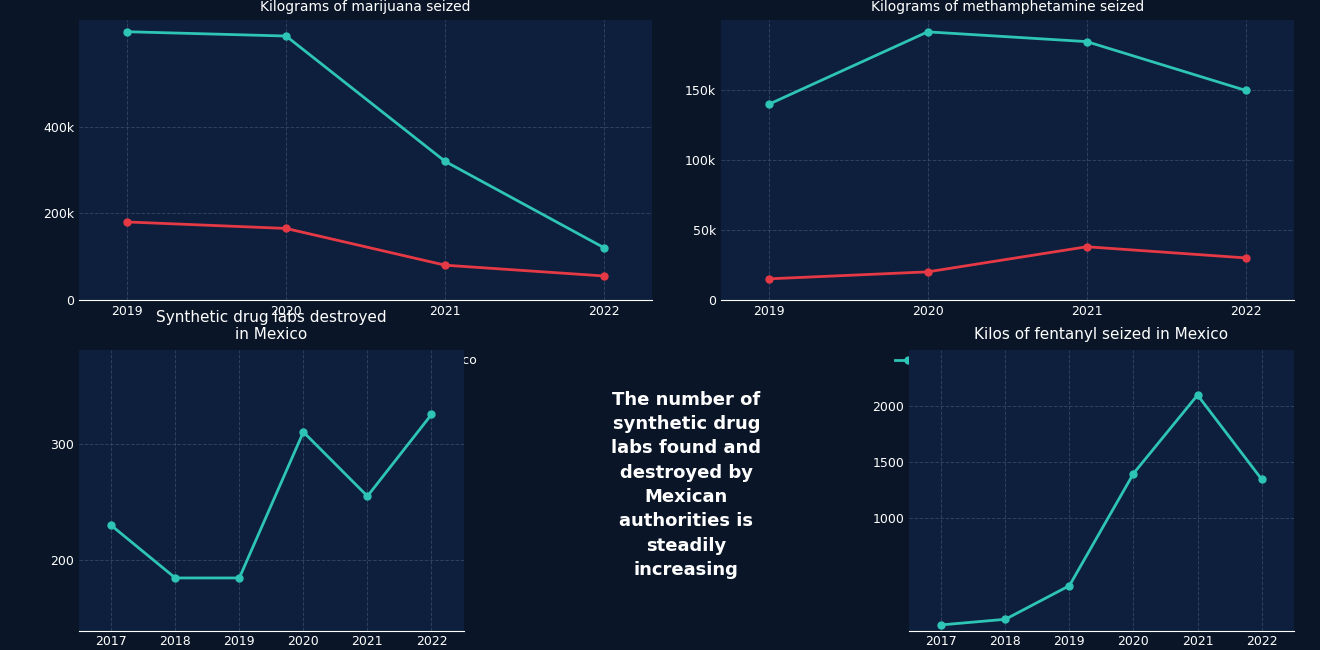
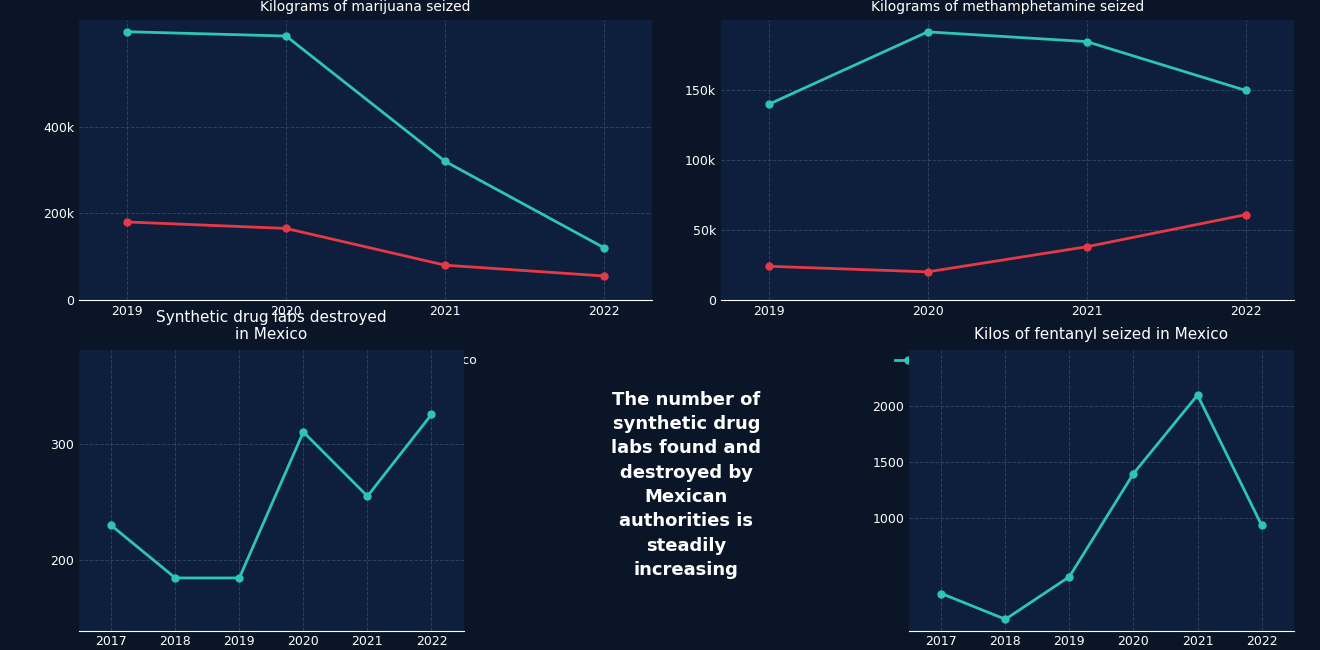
Kilograms of methamphetamine seized/Mexico/2019: 15k -> 24k
Kilograms of methamphetamine seized/Mexico/2022: 30k -> 61k
Kilos of fentanyl seized in Mexico/2017: 50 -> 330
Kilos of fentanyl seized in Mexico/2019: 400 -> 480
Kilos of fentanyl seized in Mexico/2022: 1350 -> 940
